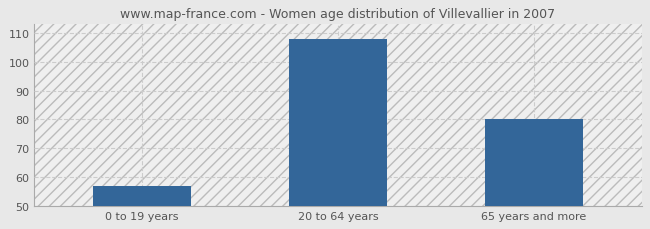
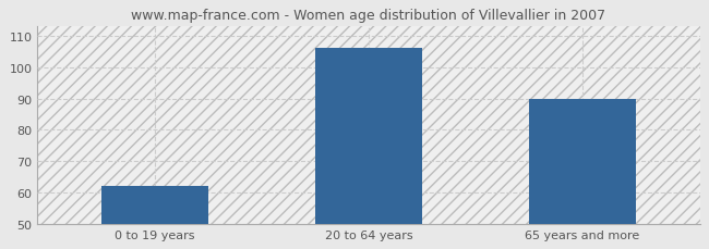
0 to 19 years: 57 -> 62
20 to 64 years: 108 -> 106
65 years and more: 80 -> 90
